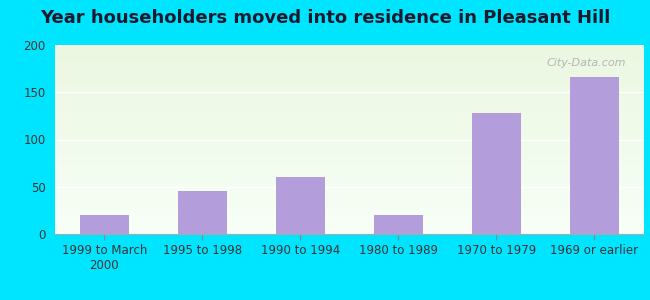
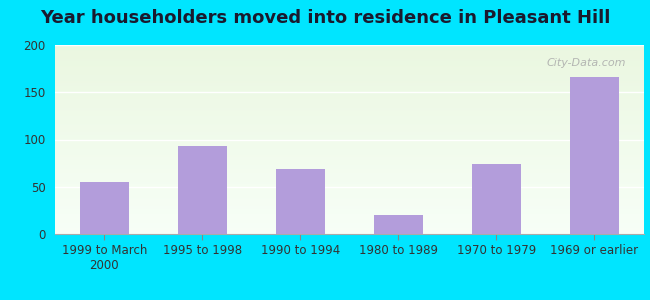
1999 to March 2000: 20 -> 55
1995 to 1998: 46 -> 93
1990 to 1994: 60 -> 69
1970 to 1979: 128 -> 74
